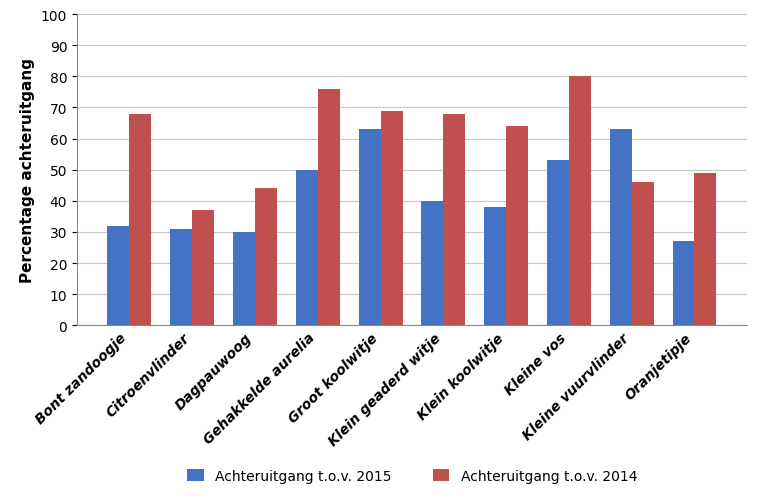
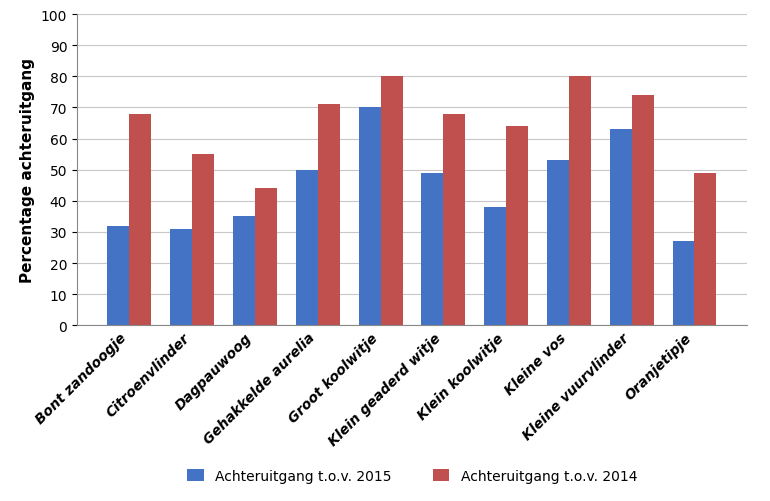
Achteruitgang t.o.v. 2014/Citroenvlinder: 37 -> 55
Achteruitgang t.o.v. 2015/Dagpauwoog: 30 -> 35
Achteruitgang t.o.v. 2014/Gehakkelde aurelia: 76 -> 71
Achteruitgang t.o.v. 2015/Groot koolwitje: 63 -> 70
Achteruitgang t.o.v. 2014/Groot koolwitje: 69 -> 80
Achteruitgang t.o.v. 2015/Klein geaderd witje: 40 -> 49
Achteruitgang t.o.v. 2014/Kleine vuurvlinder: 46 -> 74
